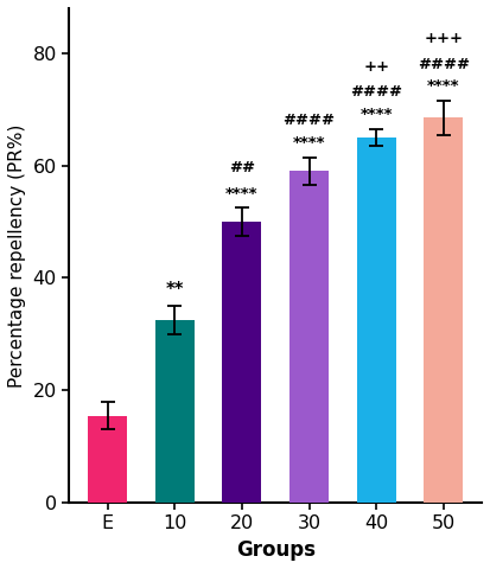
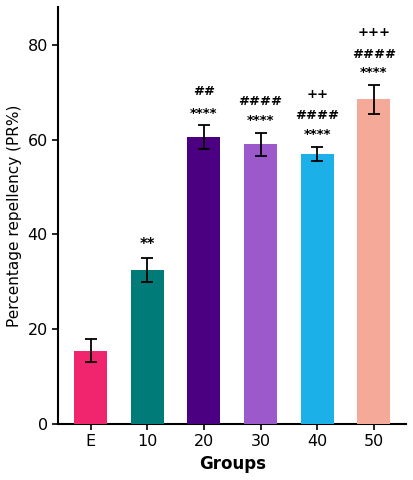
20: 50.0 -> 60.5
40: 65.0 -> 57.0
